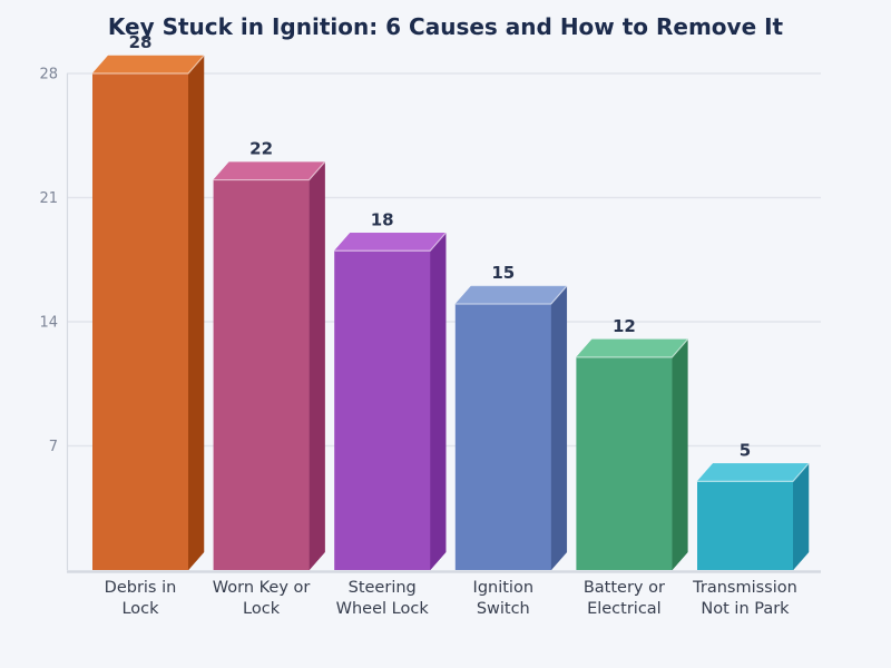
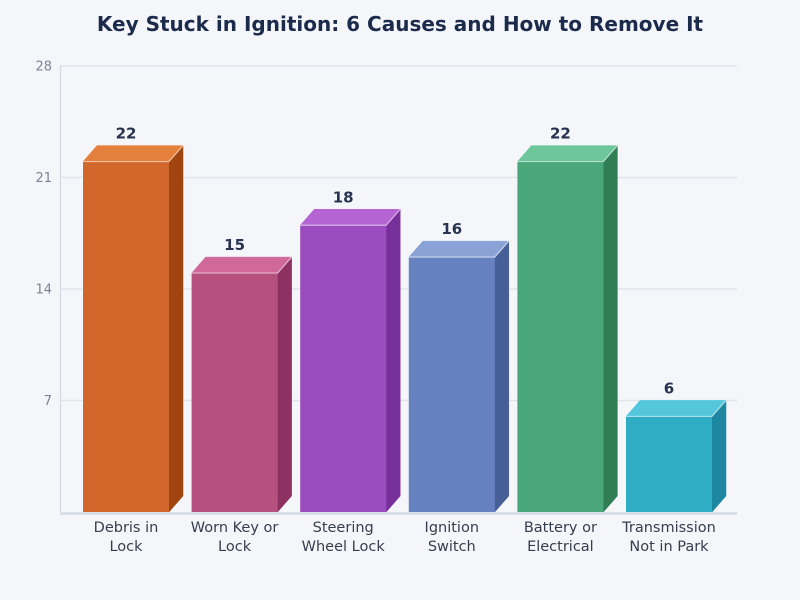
Debris in Lock: 28 -> 22
Worn Key or Lock: 22 -> 15
Ignition Switch: 15 -> 16
Battery or Electrical: 12 -> 22
Transmission Not in Park: 5 -> 6
